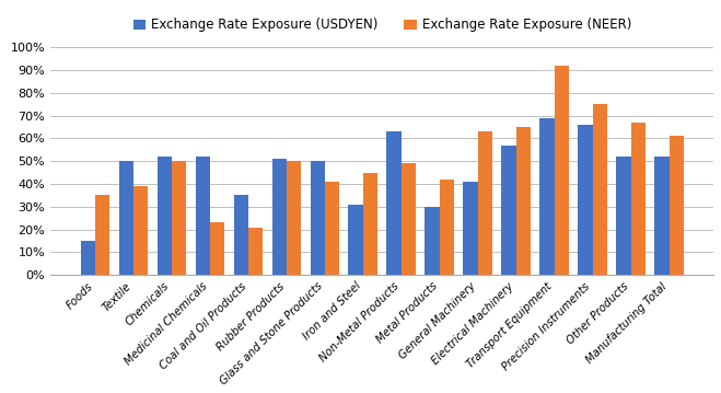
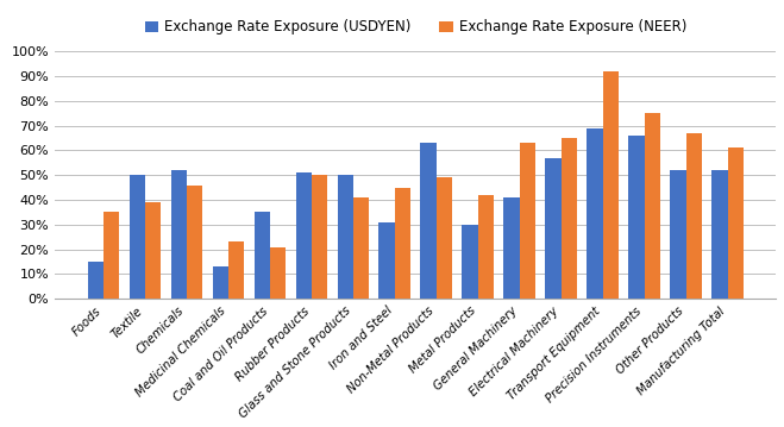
Exchange Rate Exposure (NEER)/Chemicals: 50% -> 46%
Exchange Rate Exposure (USDYEN)/Medicinal Chemicals: 52% -> 13%
